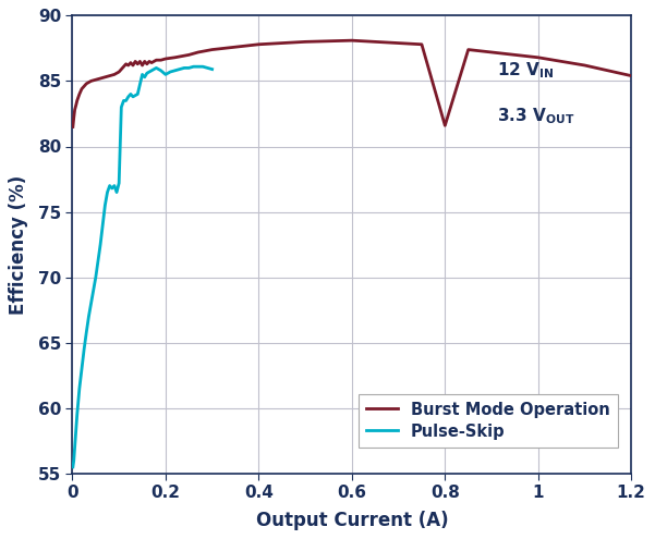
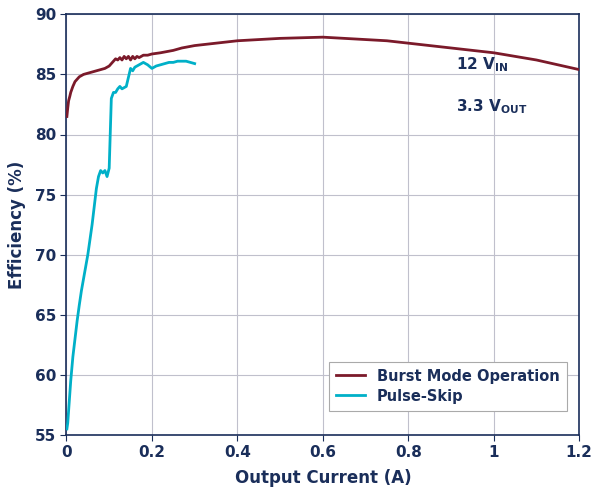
Burst Mode Operation/0.8: 81.6 -> 87.6
